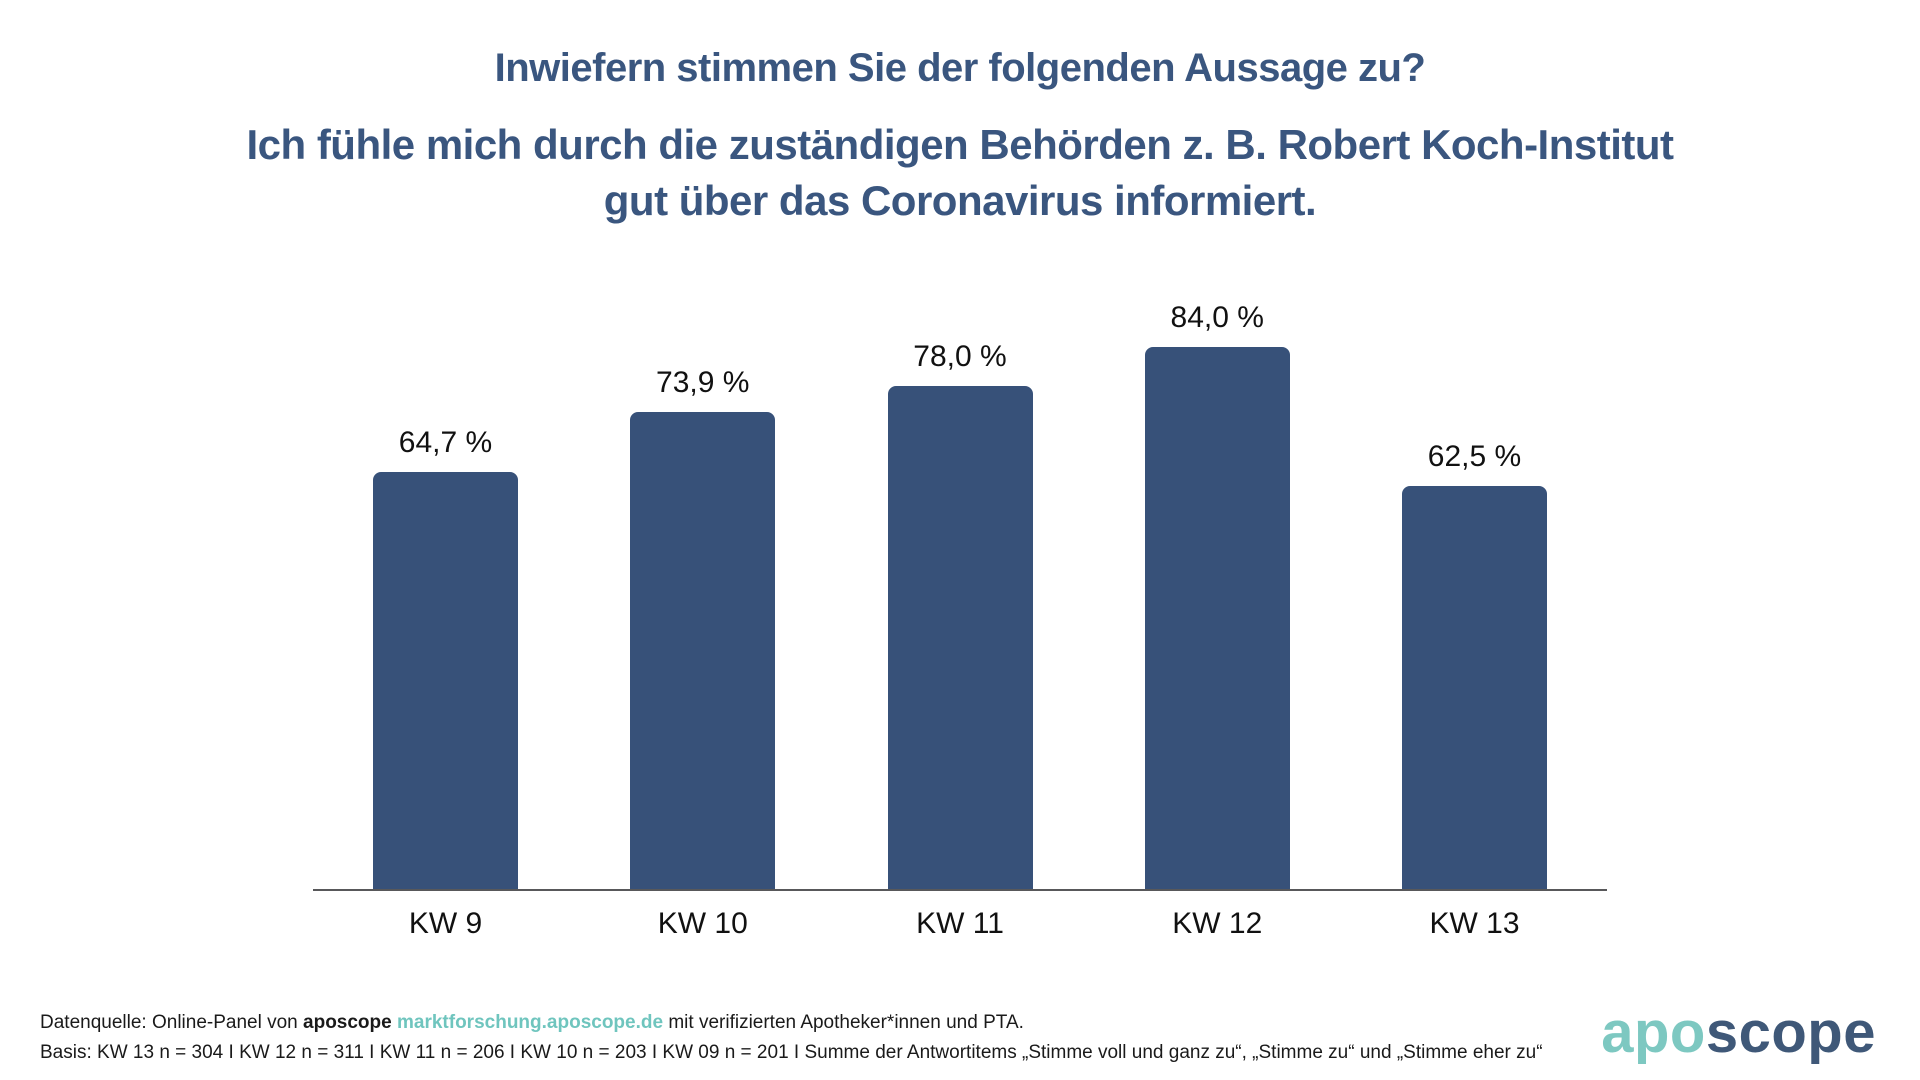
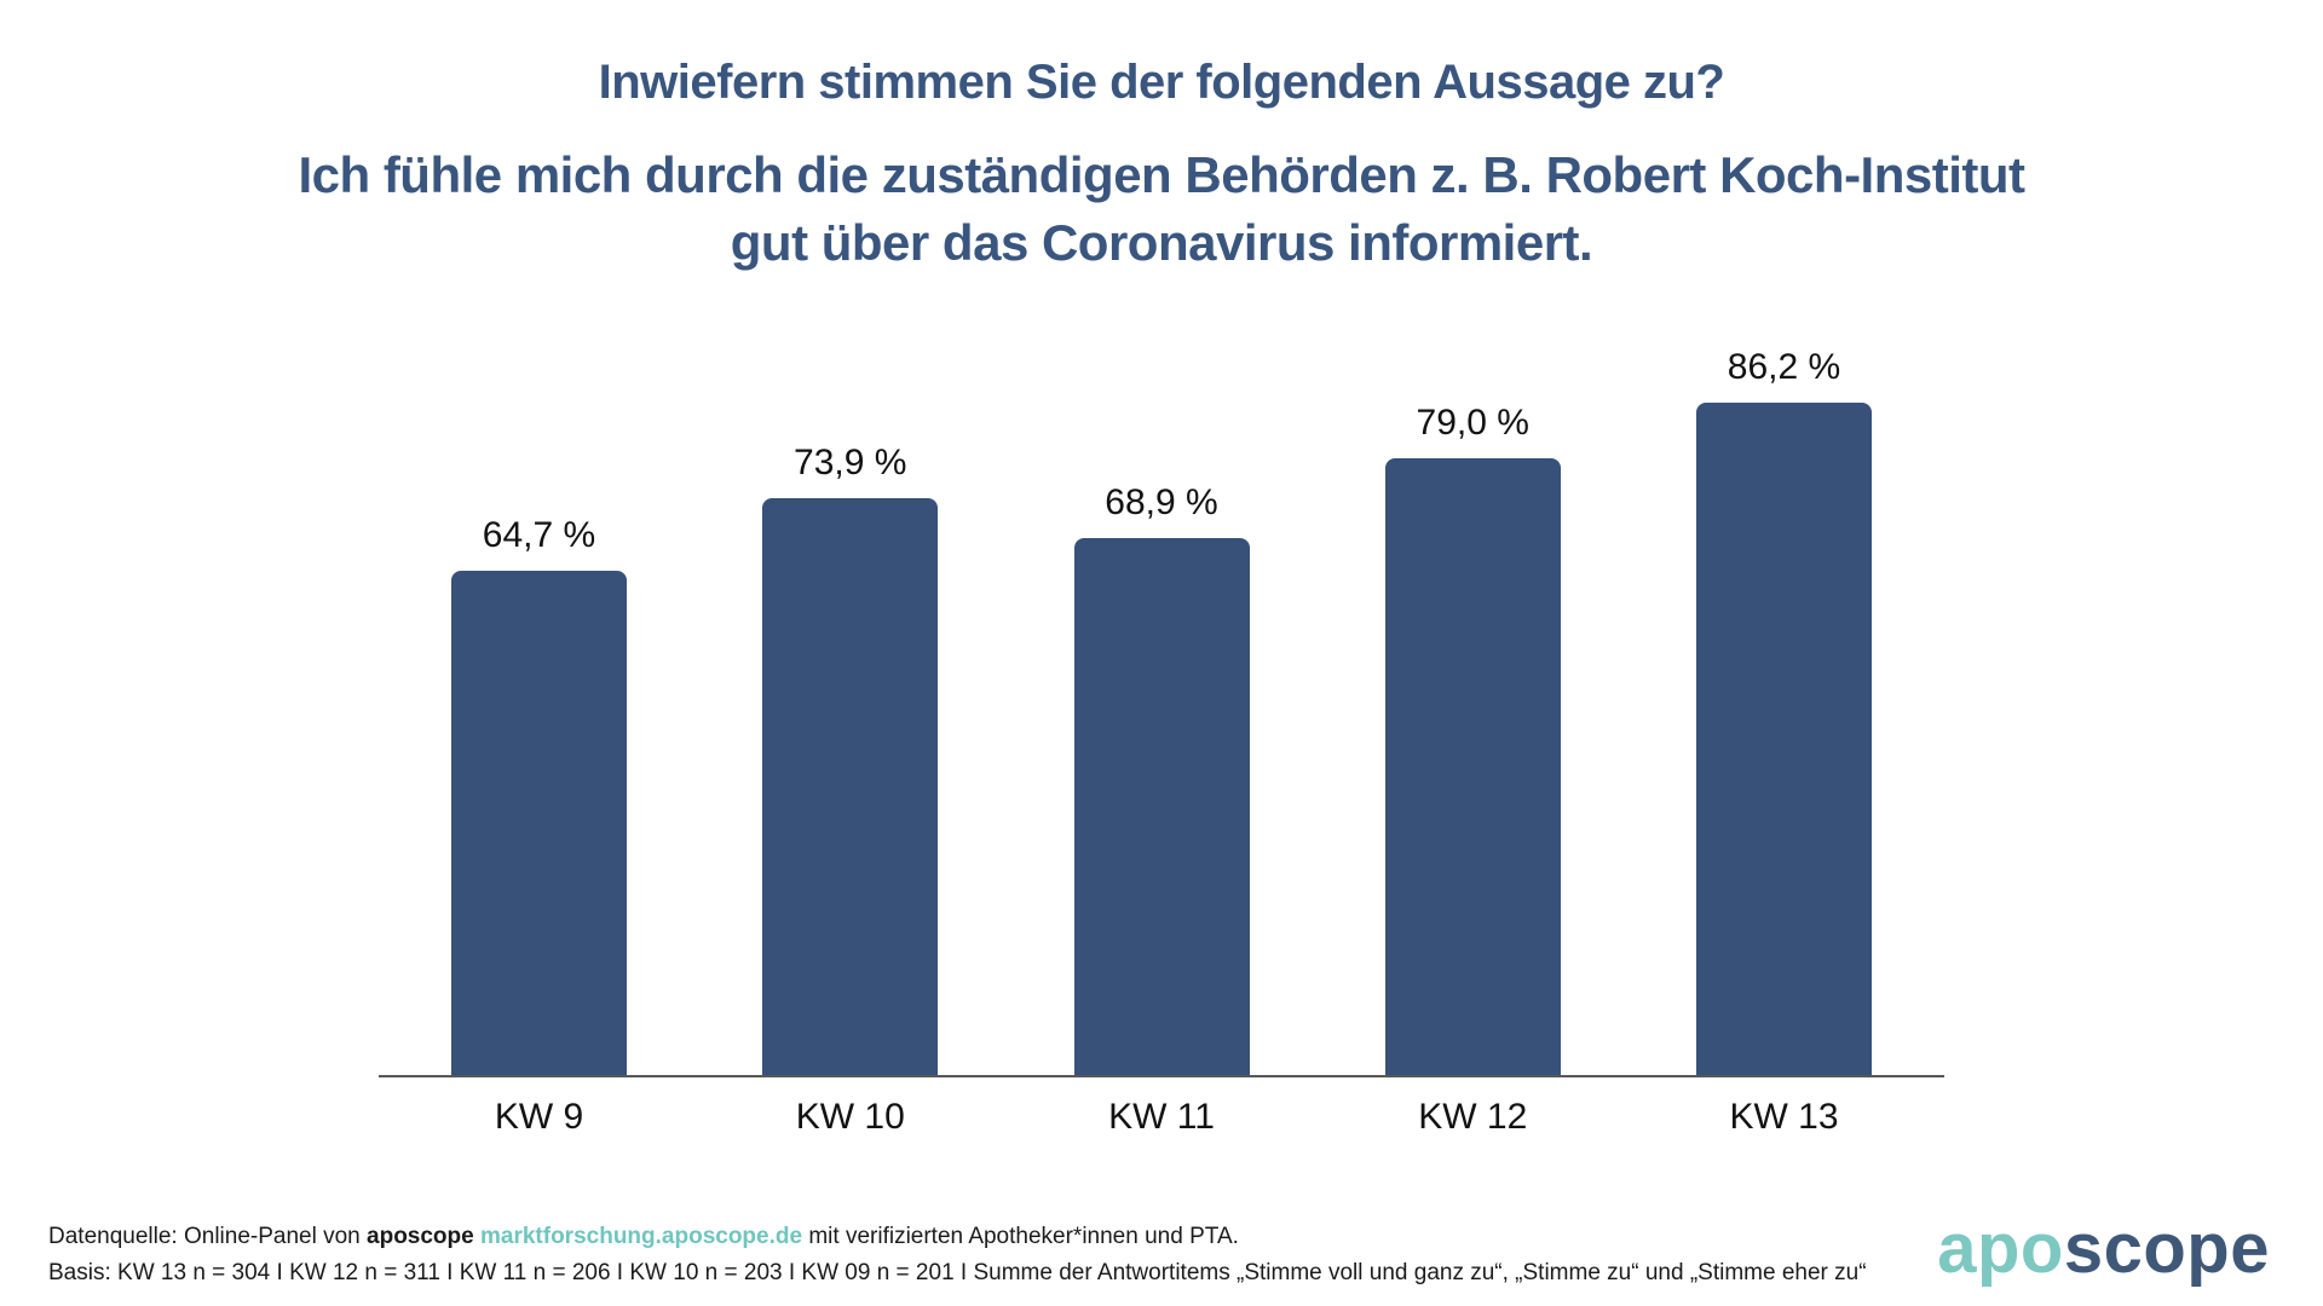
KW 11: 78,0 -> 68,9
KW 12: 84,0 -> 79,0
KW 13: 62,5 -> 86,2
